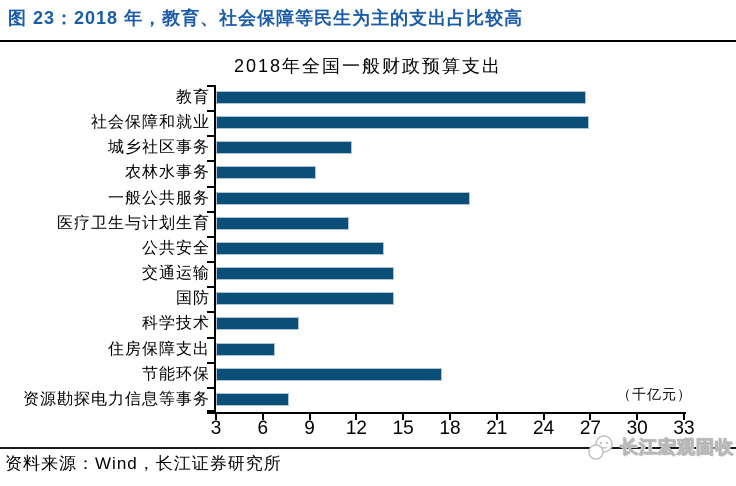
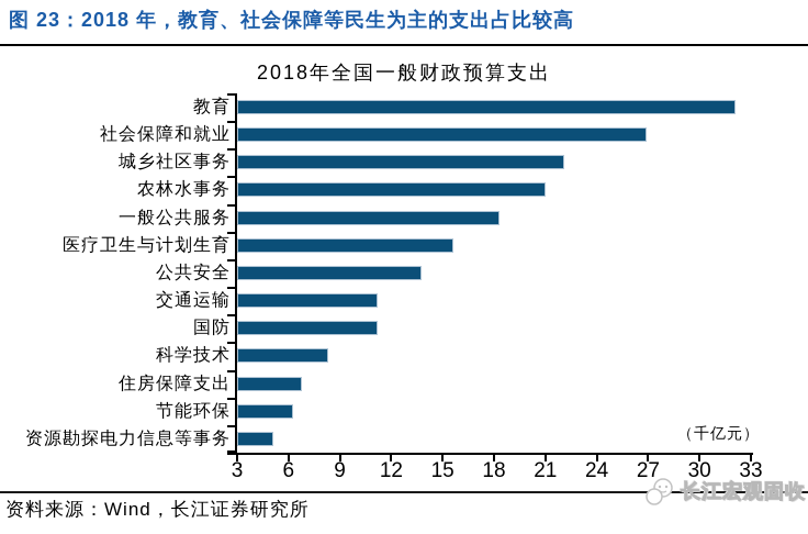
教育: 26.7 -> 32.1
城乡社区事务: 11.7 -> 22.1
农林水事务: 9.4 -> 21.0
一般公共服务: 19.3 -> 18.3
医疗卫生与计划生育: 11.5 -> 15.6
交通运输: 14.4 -> 11.2
国防: 14.4 -> 11.2
节能环保: 17.5 -> 6.3
资源勘探电力信息等事务: 7.7 -> 5.1
